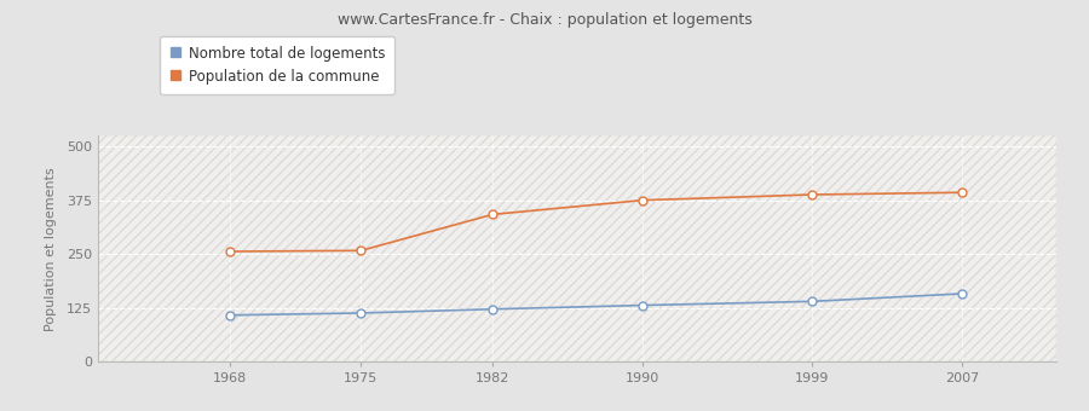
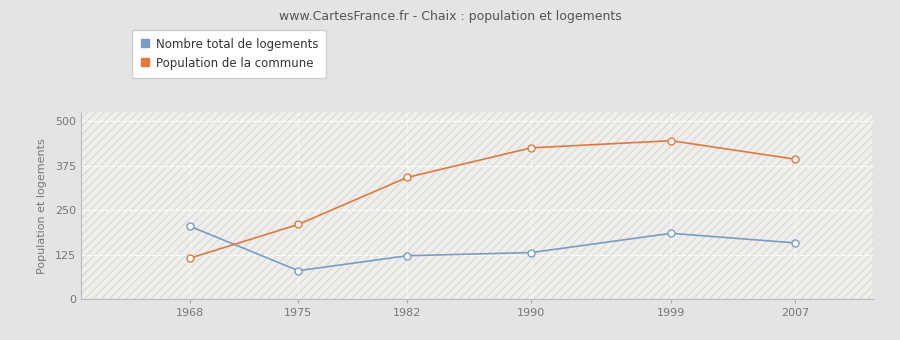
Nombre total de logements/1968: 108 -> 205
Population de la commune/1968: 256 -> 115
Nombre total de logements/1975: 113 -> 80
Population de la commune/1975: 258 -> 210
Population de la commune/1990: 375 -> 425
Nombre total de logements/1999: 140 -> 185
Population de la commune/1999: 388 -> 445
